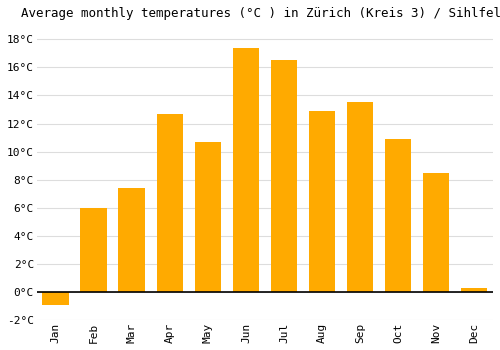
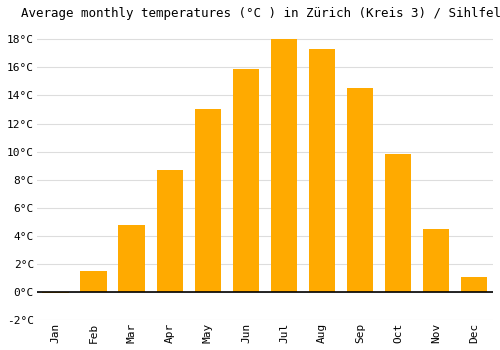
Jan: -0.9°C -> -0.1°C
Feb: 6.0°C -> 1.5°C
Mar: 7.4°C -> 4.8°C
Apr: 12.7°C -> 8.7°C
May: 10.7°C -> 13.0°C
Jun: 17.4°C -> 15.9°C
Jul: 16.5°C -> 18.0°C
Aug: 12.9°C -> 17.3°C
Sep: 13.5°C -> 14.5°C
Oct: 10.9°C -> 9.8°C
Nov: 8.5°C -> 4.5°C
Dec: 0.3°C -> 1.1°C
